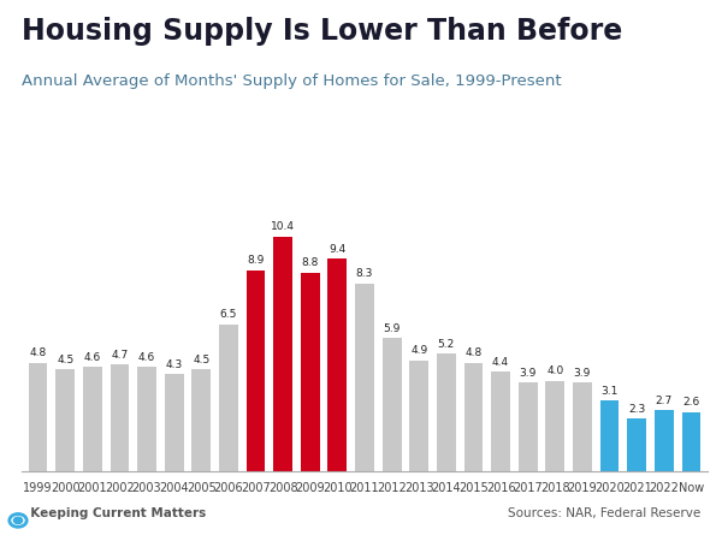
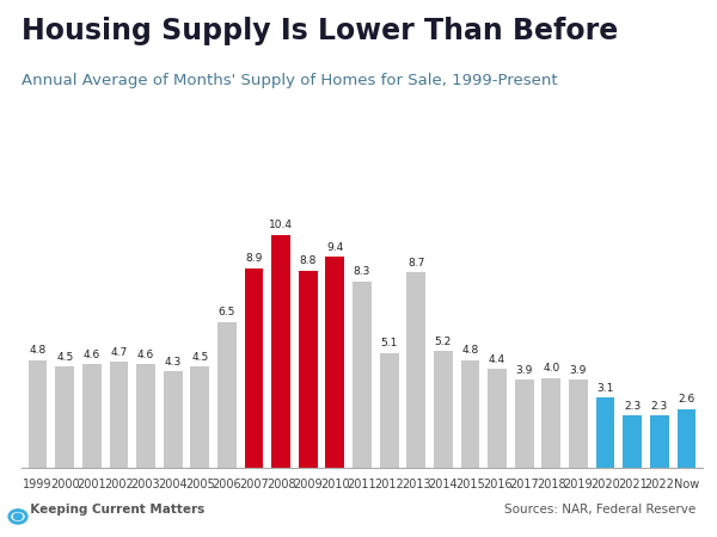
2012: 5.9 -> 5.1
2013: 4.9 -> 8.7
2022: 2.7 -> 2.3
